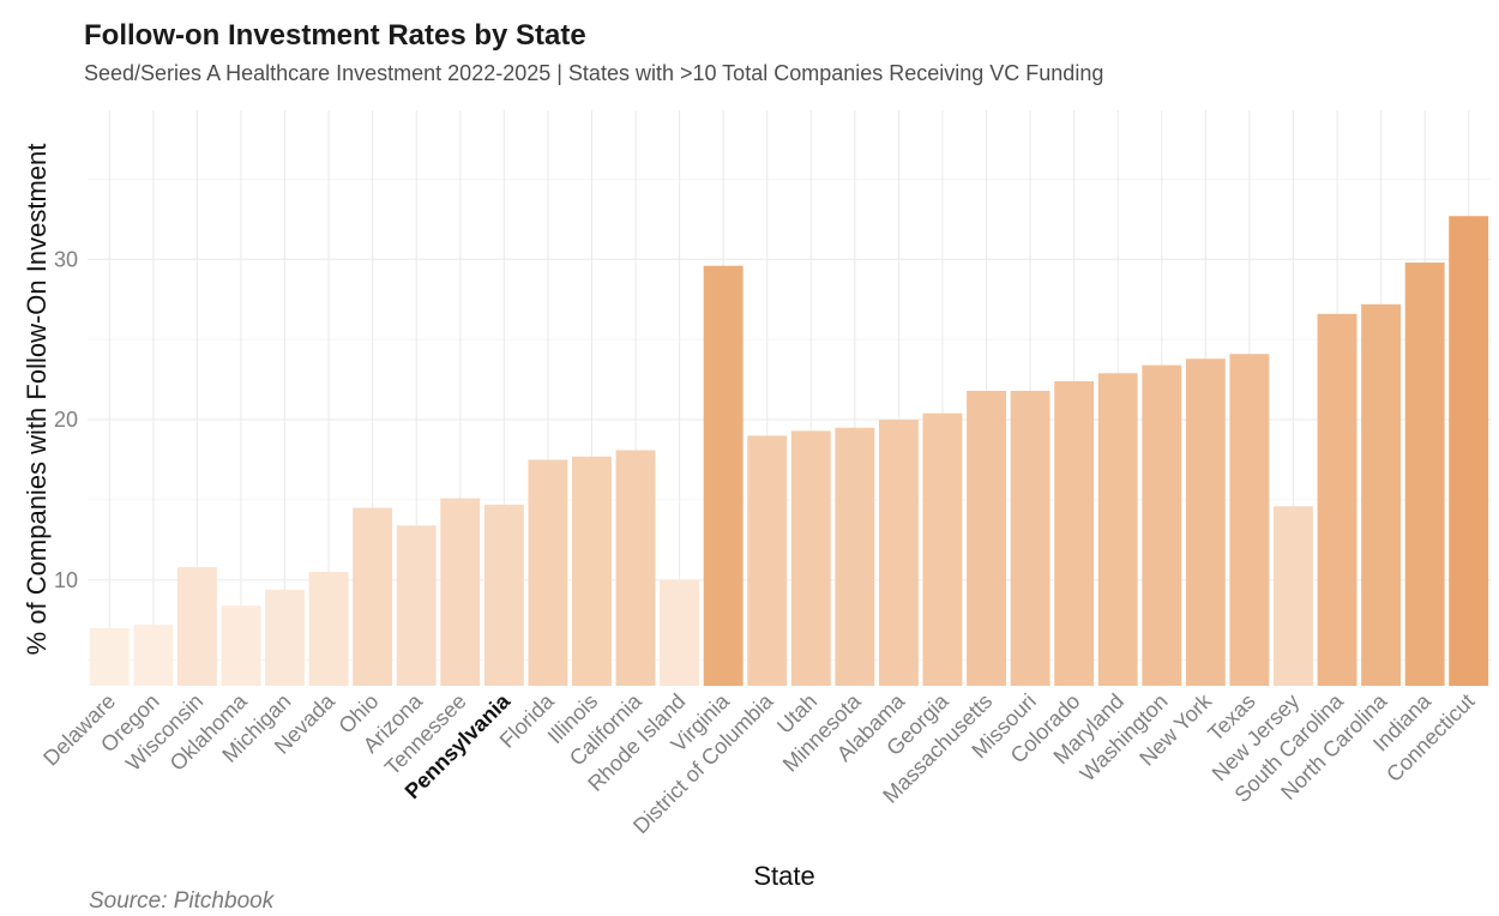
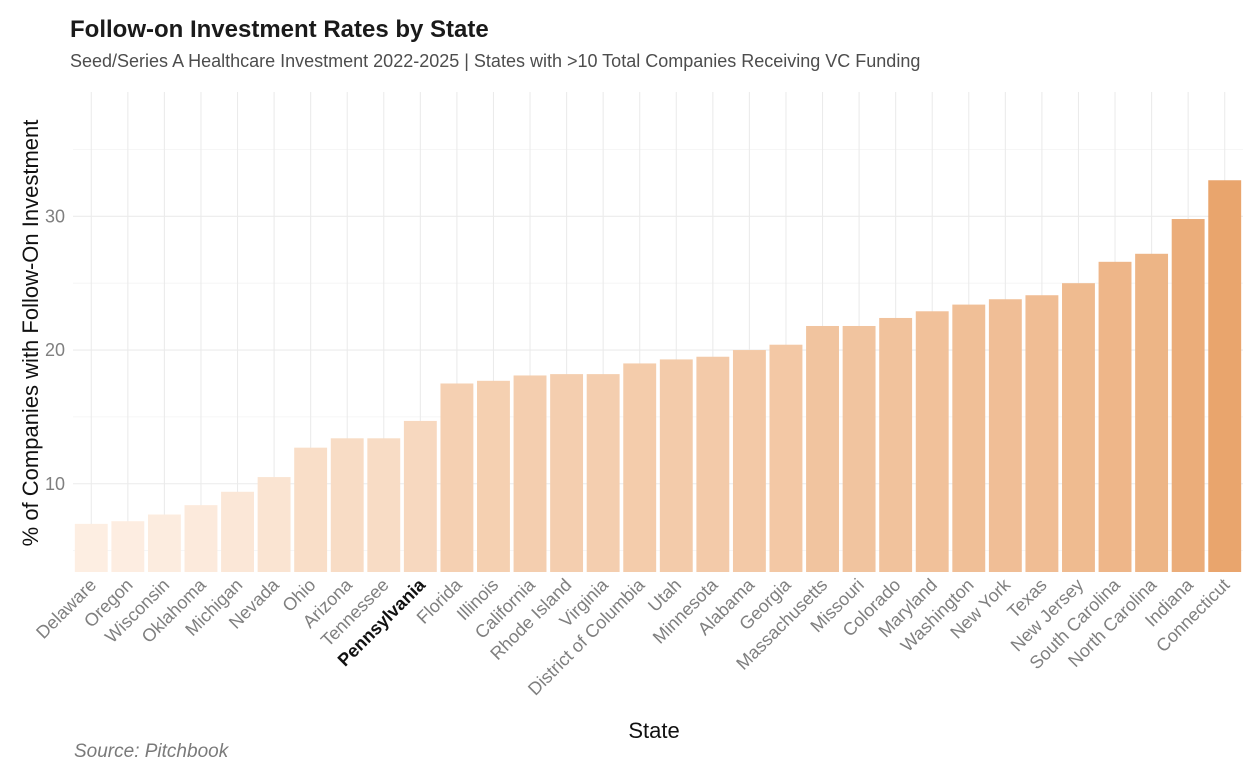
Wisconsin: 10.8 -> 7.7
Ohio: 14.5 -> 12.7
Tennessee: 15.1 -> 13.4
Rhode Island: 10.0 -> 18.2
Virginia: 29.6 -> 18.2
New Jersey: 14.6 -> 25.0
